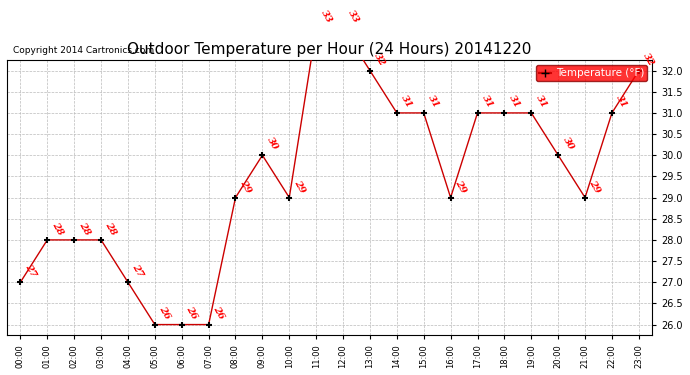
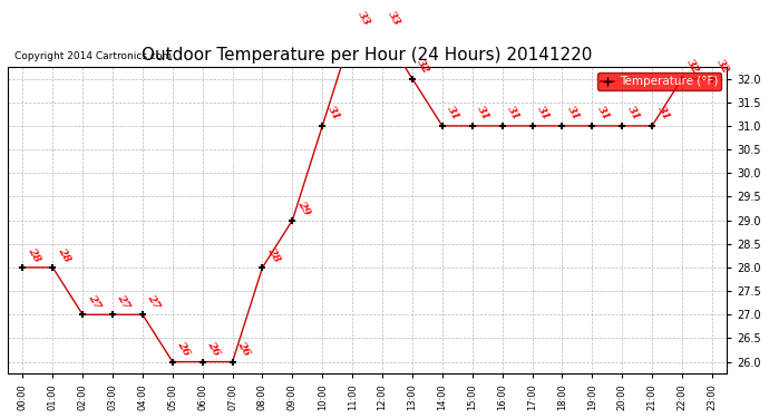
00:00: 27 -> 28
02:00: 28 -> 27
03:00: 28 -> 27
08:00: 29 -> 28
09:00: 30 -> 29
10:00: 29 -> 31
16:00: 29 -> 31
20:00: 30 -> 31
21:00: 29 -> 31
22:00: 31 -> 32
